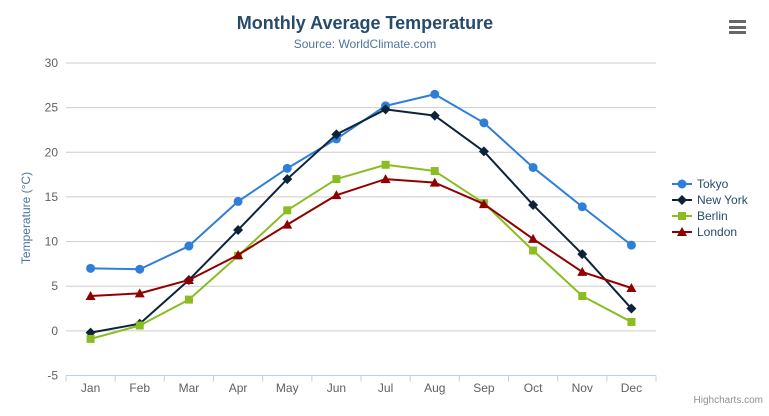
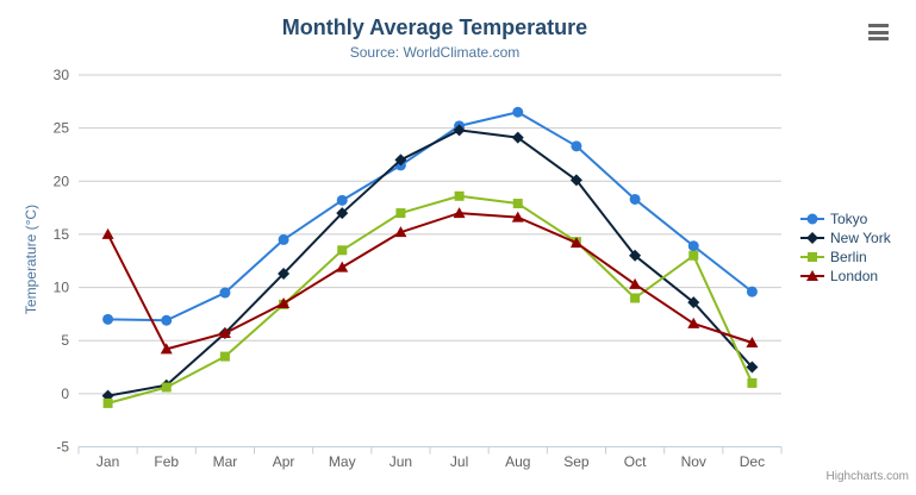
London/Jan: 4 -> 15
New York/Oct: 14 -> 13
Berlin/Nov: 4 -> 13
